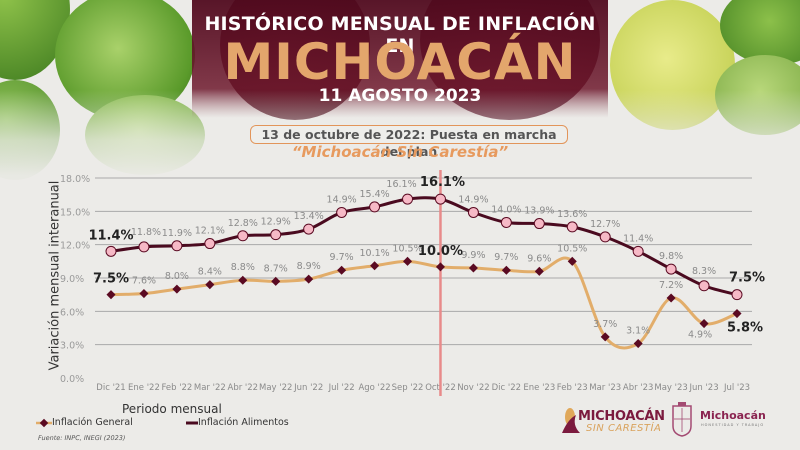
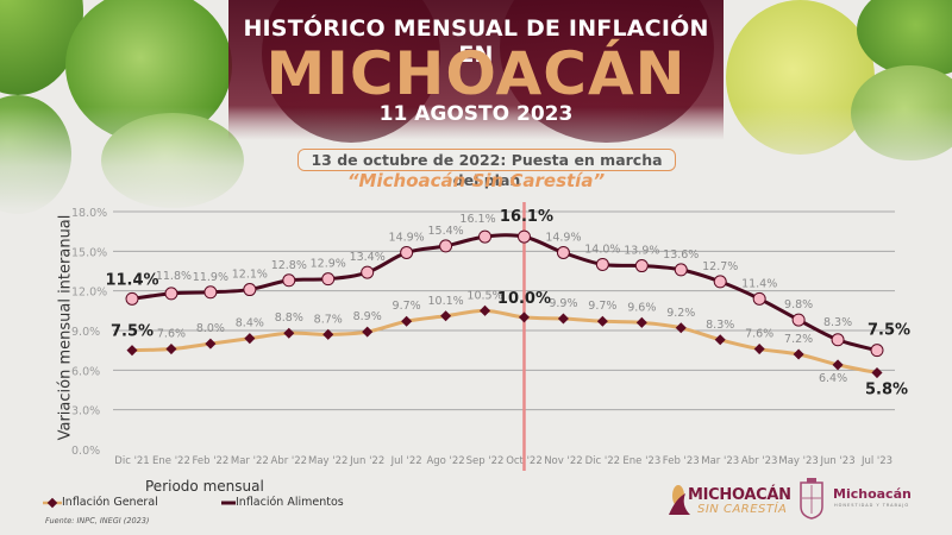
Inflación General/Feb '23: 10.5% -> 9.2%
Inflación General/Mar '23: 3.7% -> 8.3%
Inflación General/Abr '23: 3.1% -> 7.6%
Inflación General/Jun '23: 4.9% -> 6.4%
